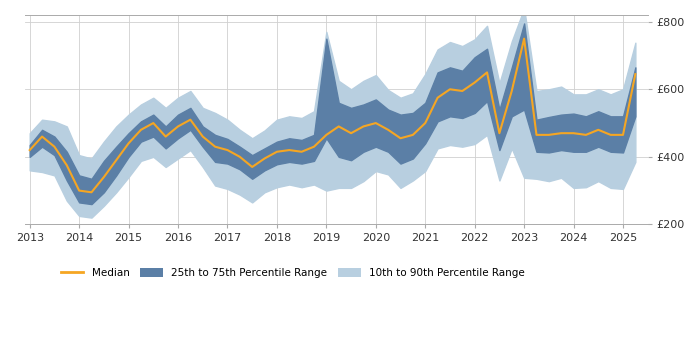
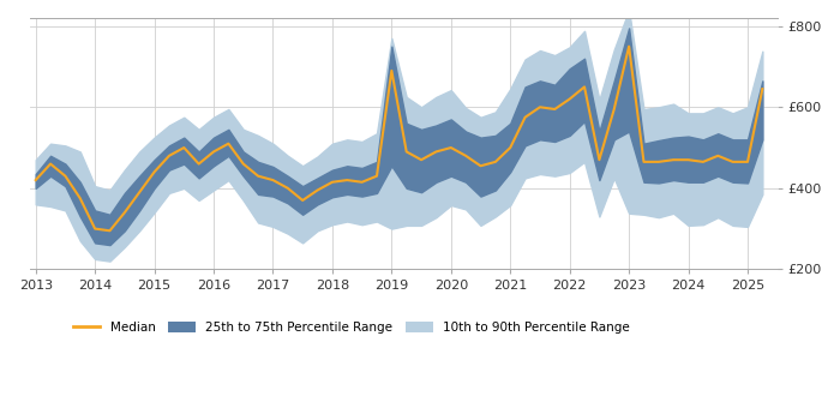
Median/2019: £465 -> £690
